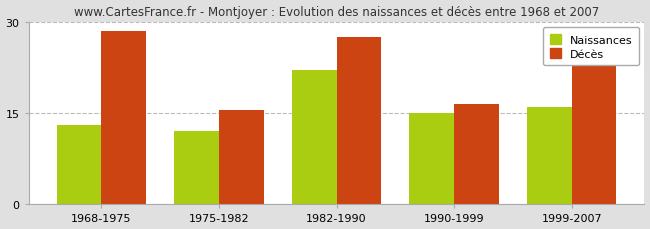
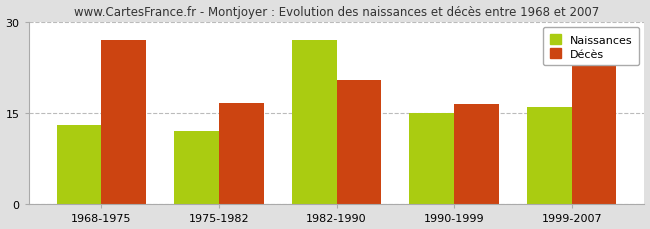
Décès/1968-1975: 28.5 -> 27.0
Décès/1975-1982: 15.5 -> 16.6
Naissances/1982-1990: 22 -> 27
Décès/1982-1990: 27.5 -> 20.4
